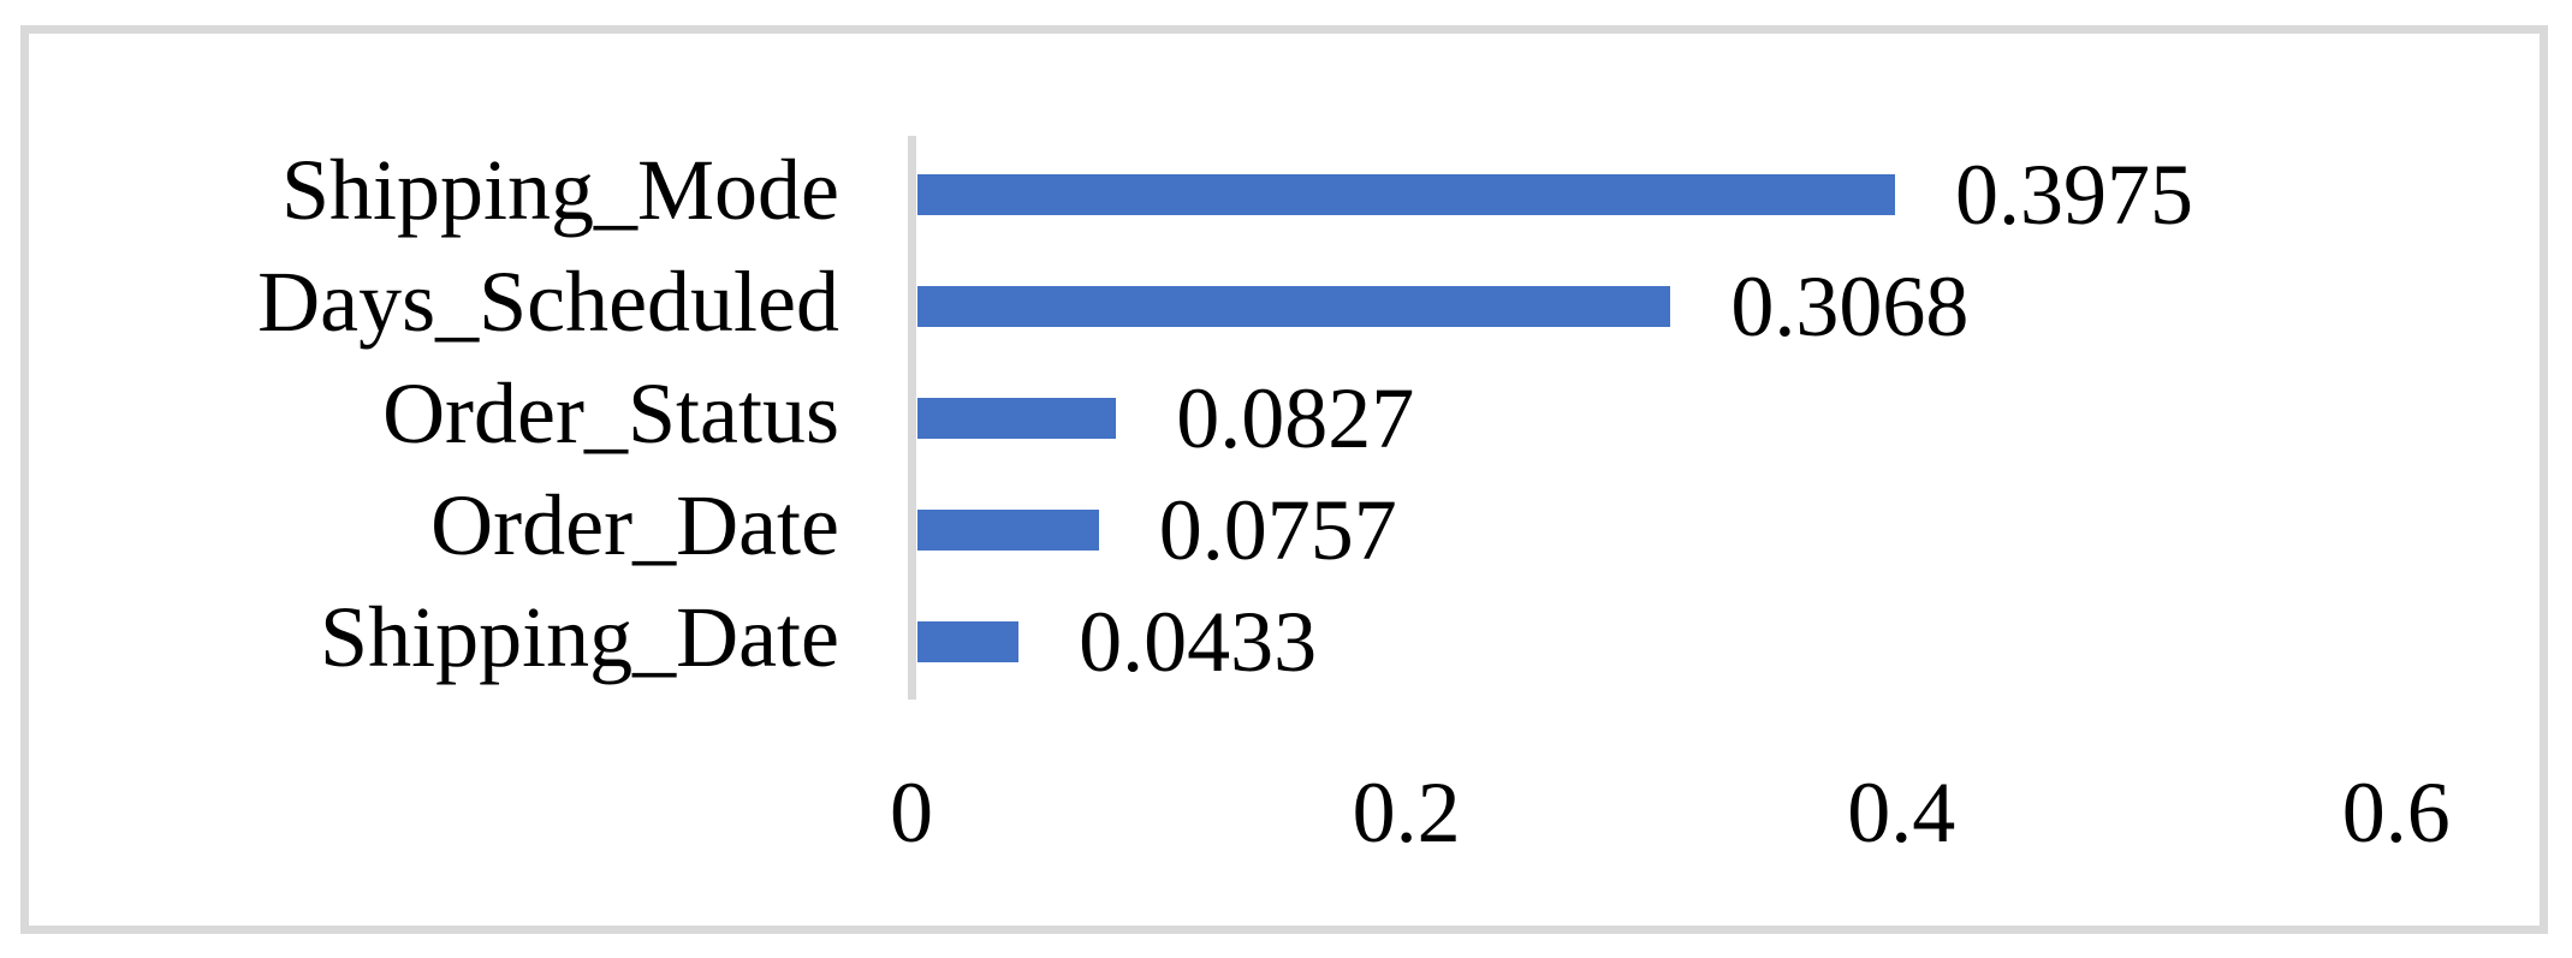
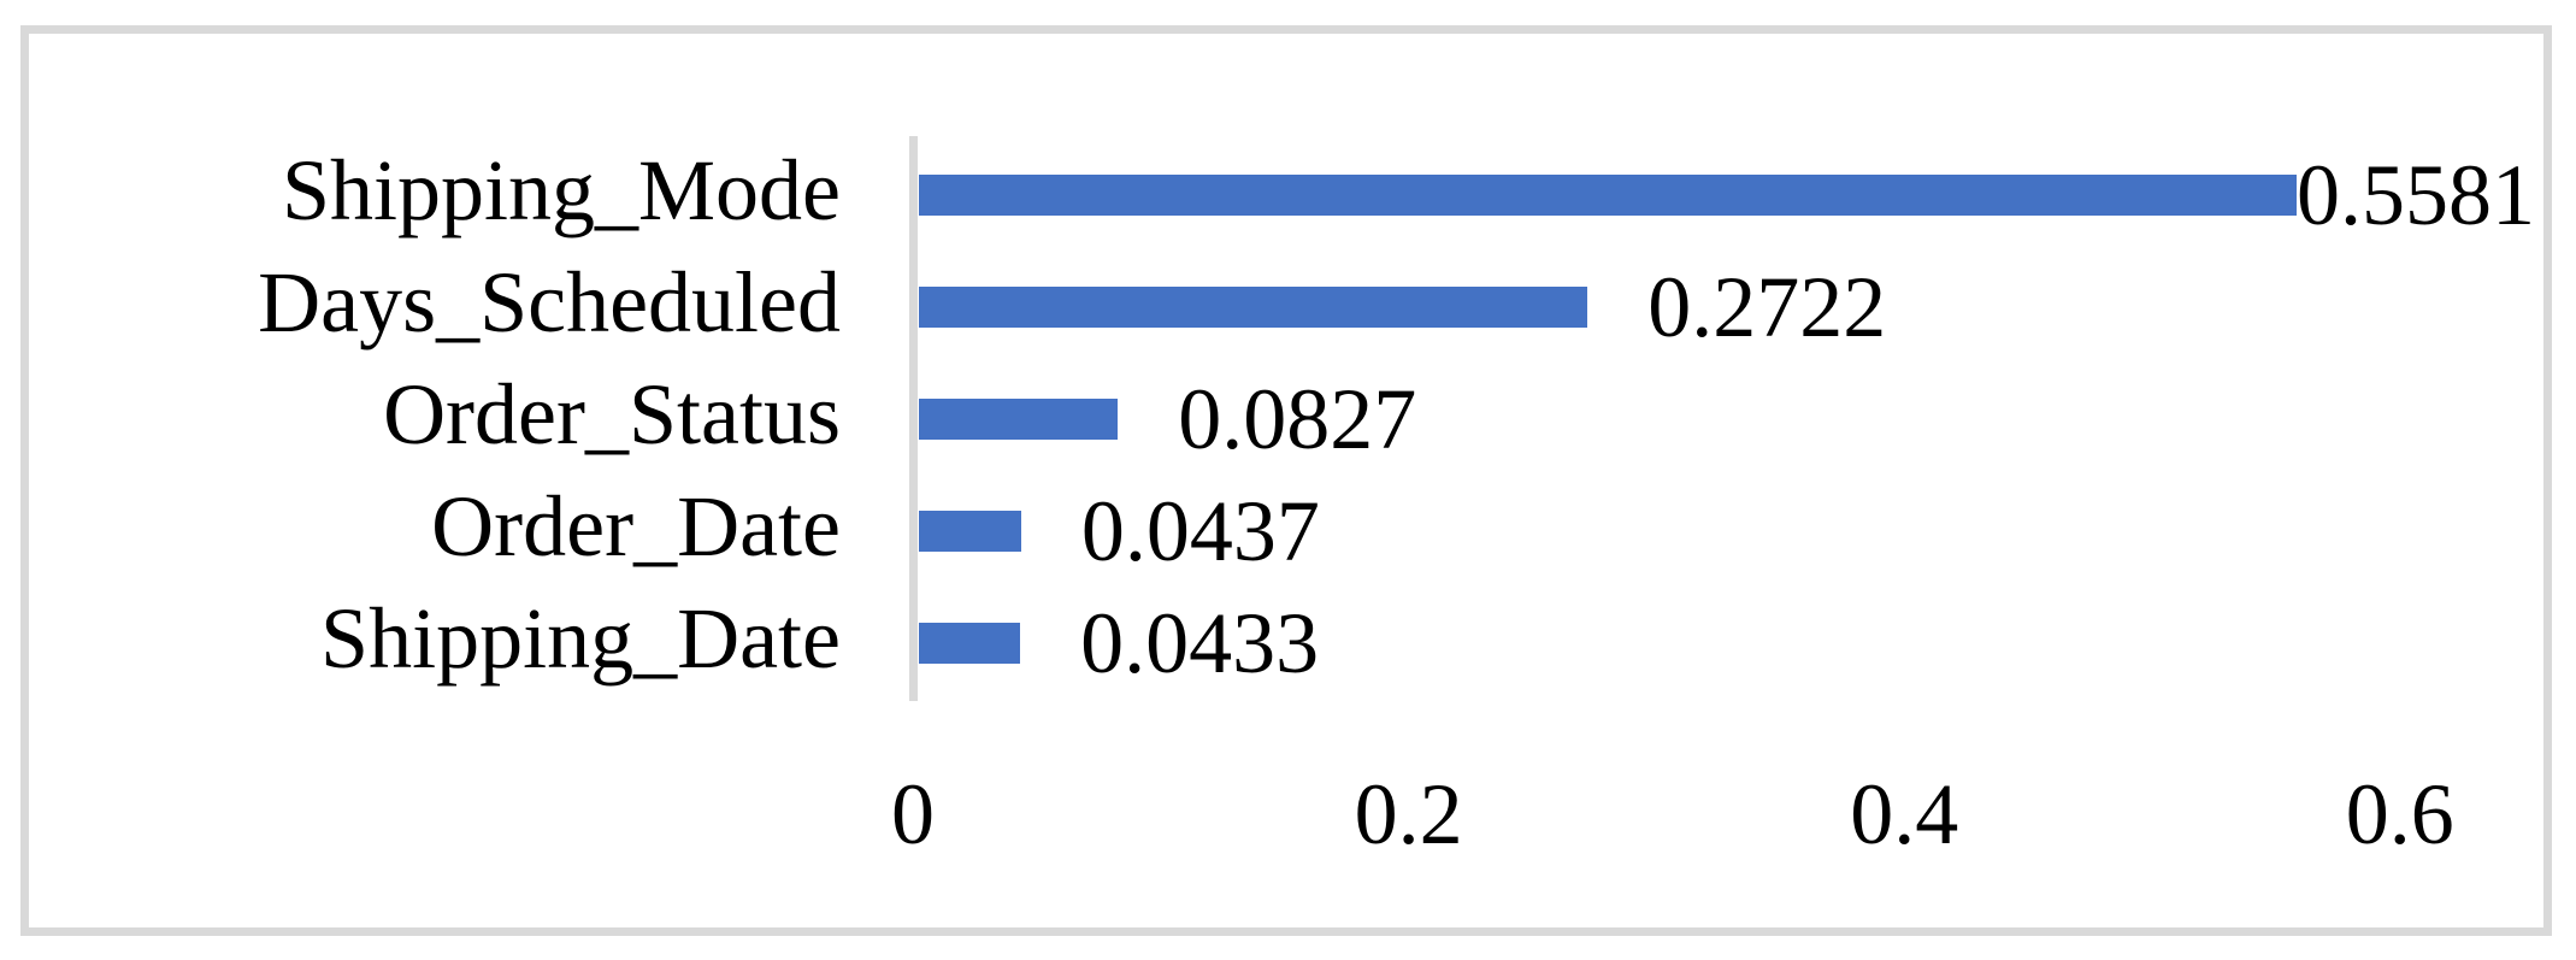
Shipping_Mode: 0.3975 -> 0.5581
Days_Scheduled: 0.3068 -> 0.2722
Order_Date: 0.0757 -> 0.0437
